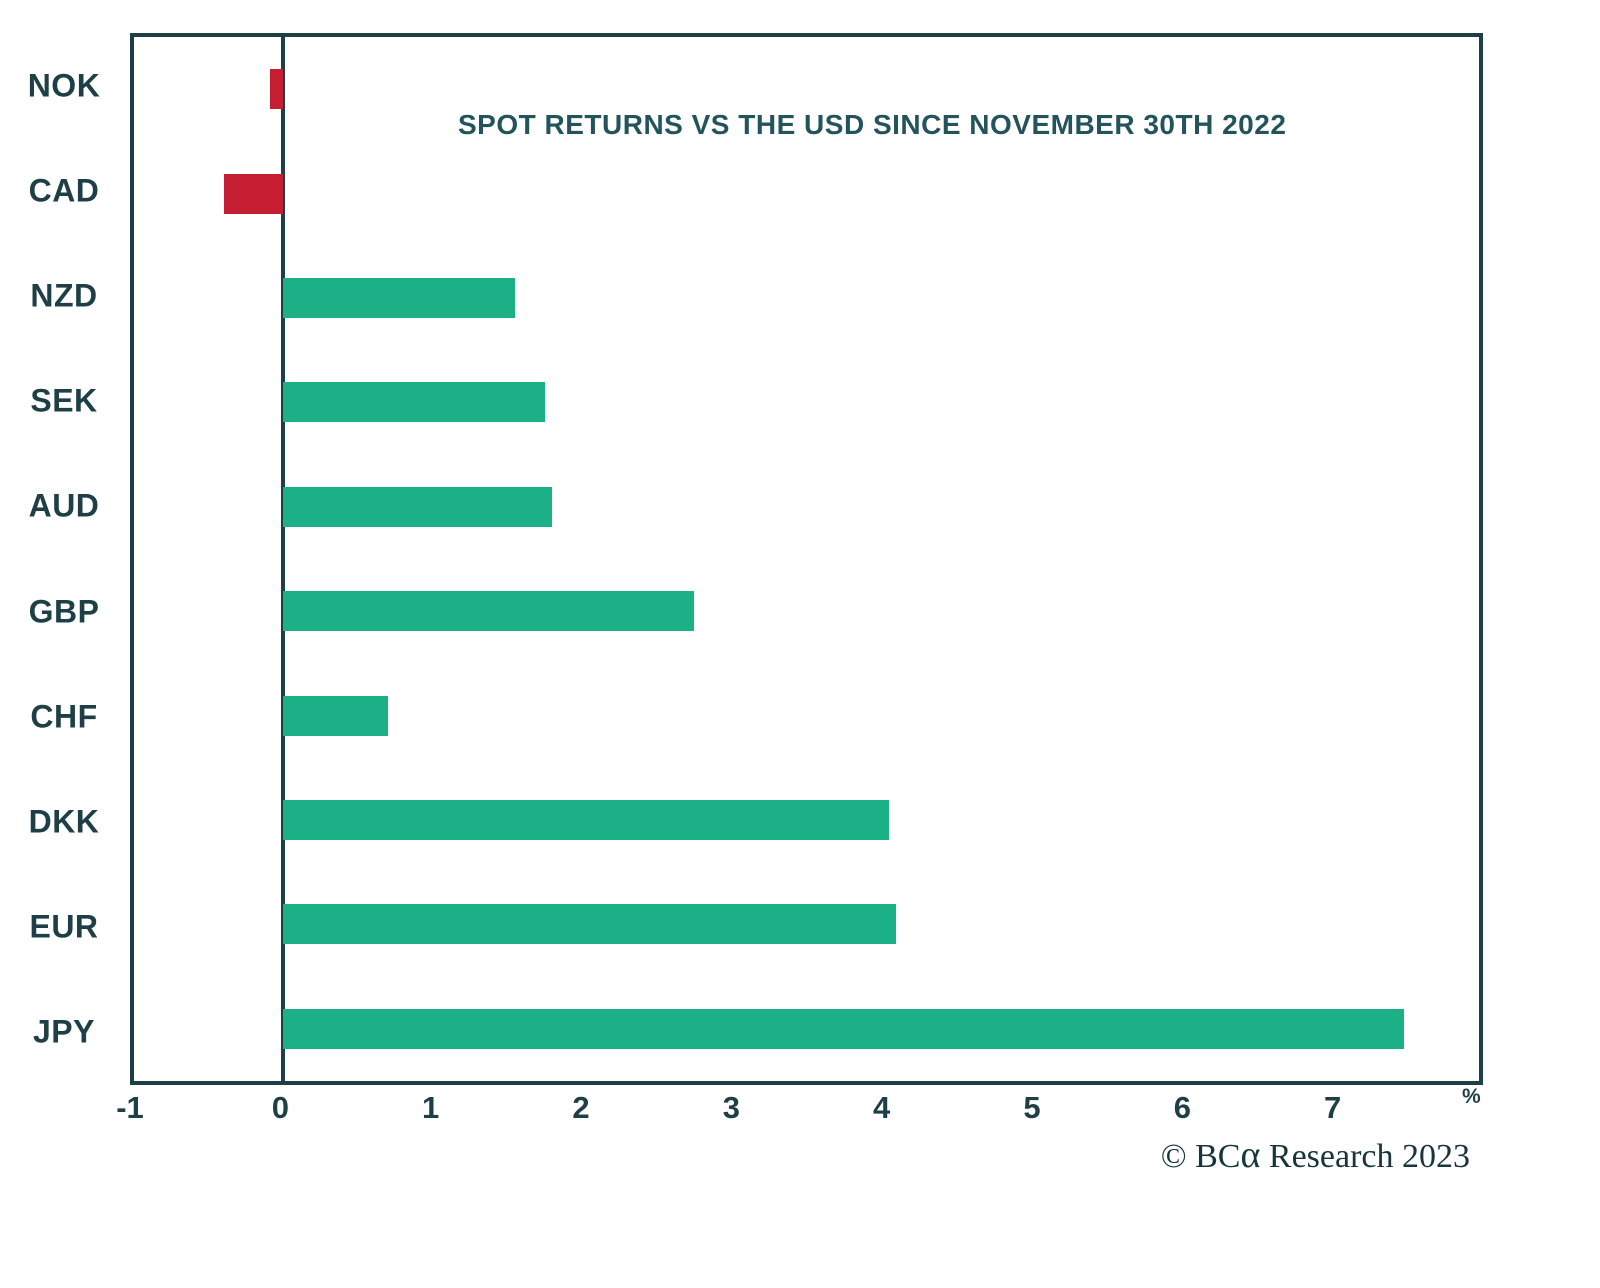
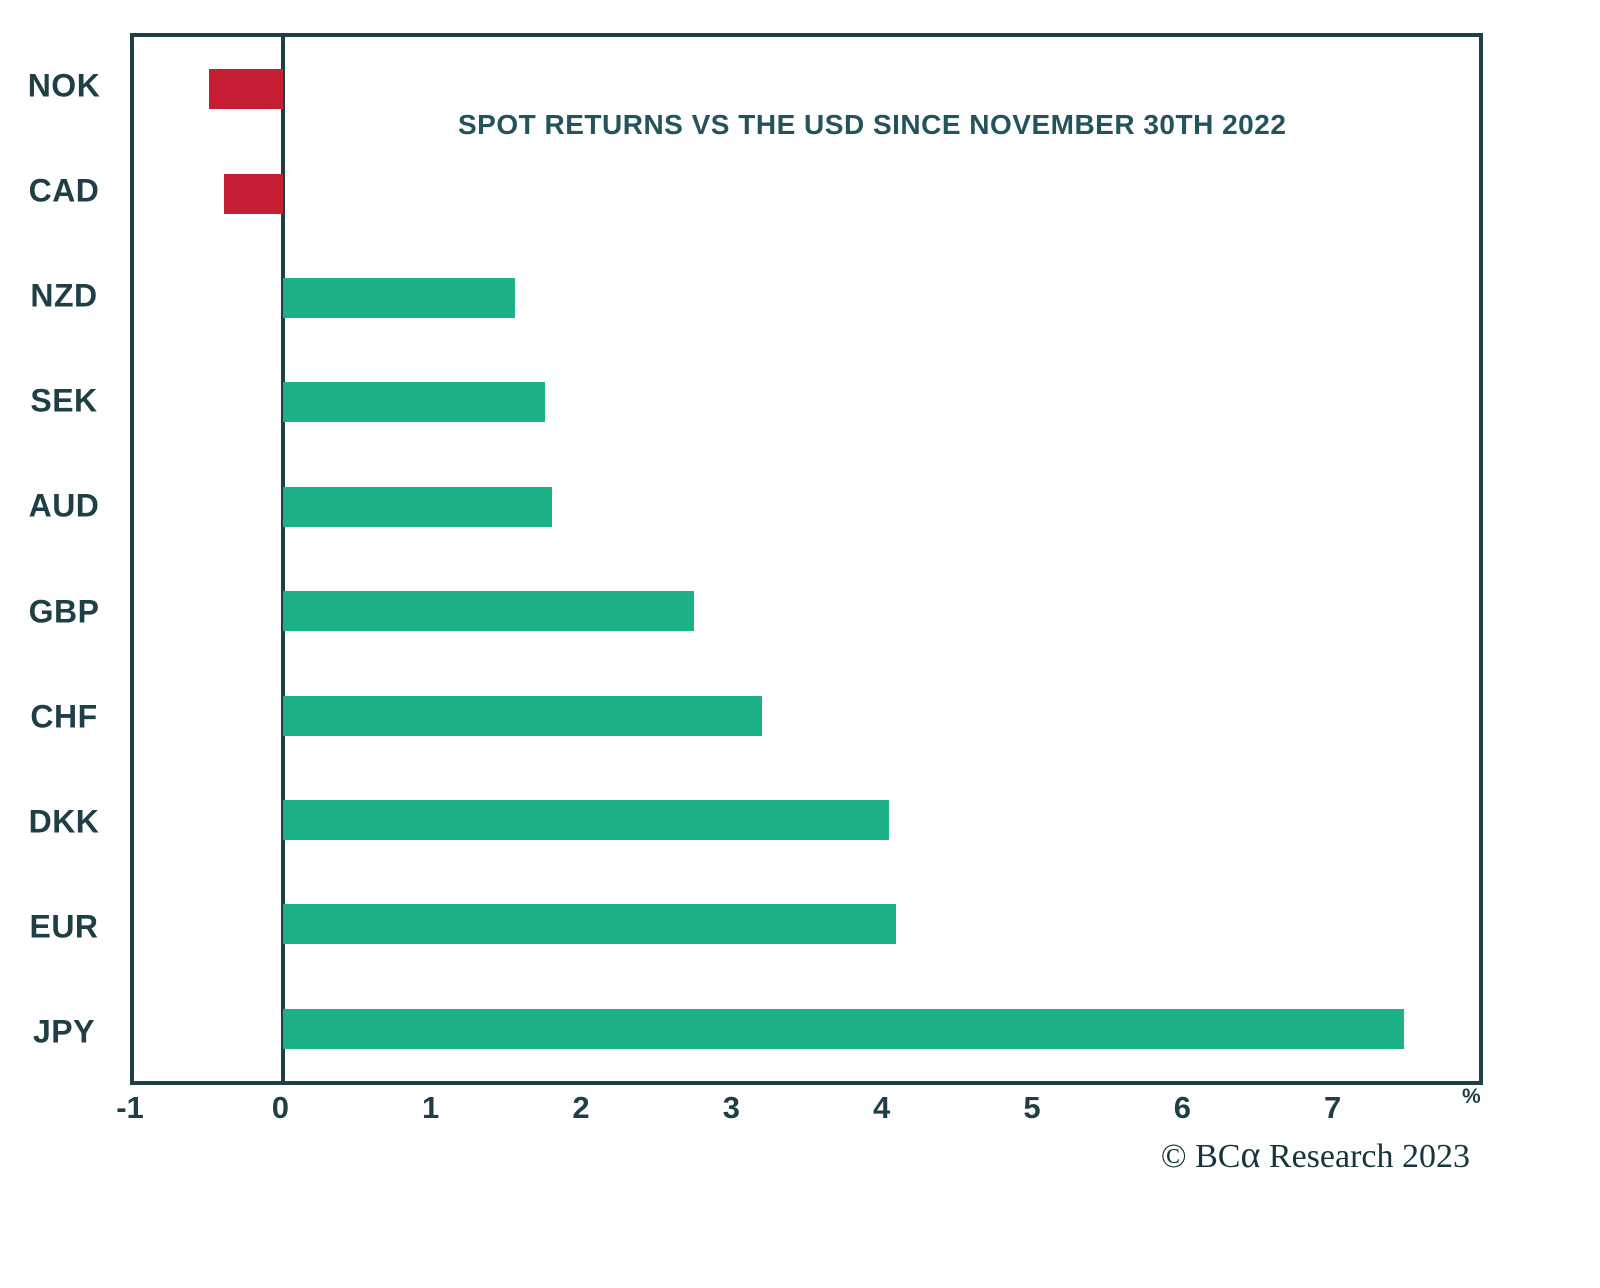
NOK: -0.09 -> -0.50
CHF: 0.70 -> 3.20
